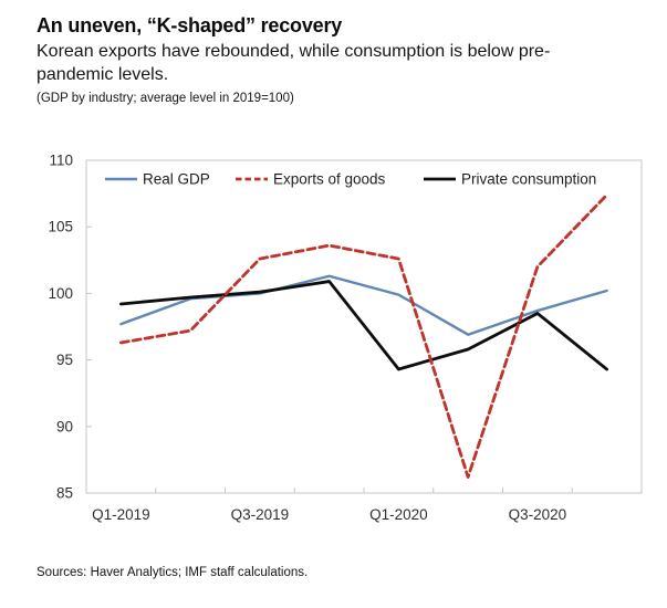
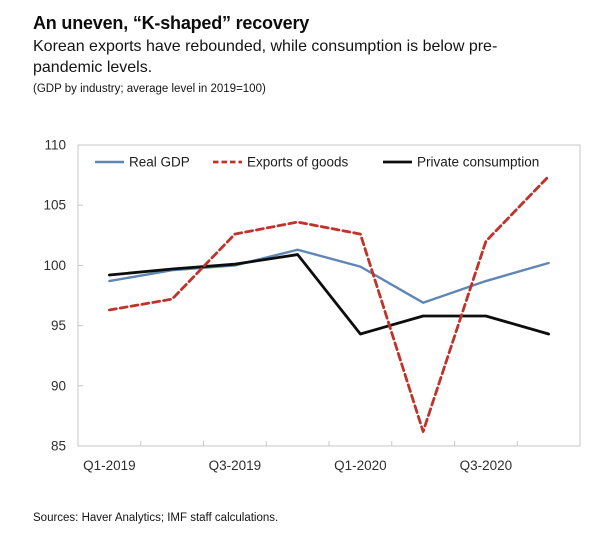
Real GDP/Q1-2019: 97.7 -> 98.7
Private consumption/Q3-2020: 98.5 -> 95.8
